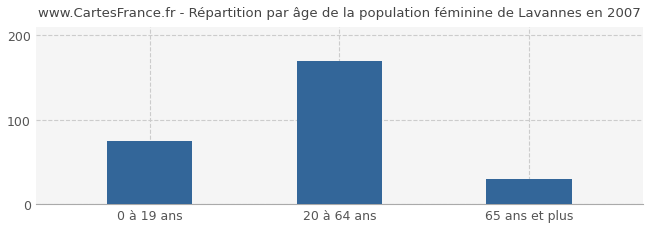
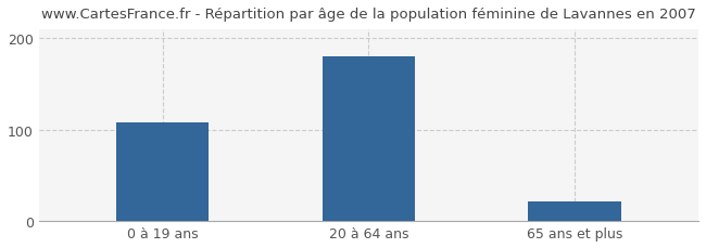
0 à 19 ans: 75 -> 108
20 à 64 ans: 170 -> 180
65 ans et plus: 30 -> 22
